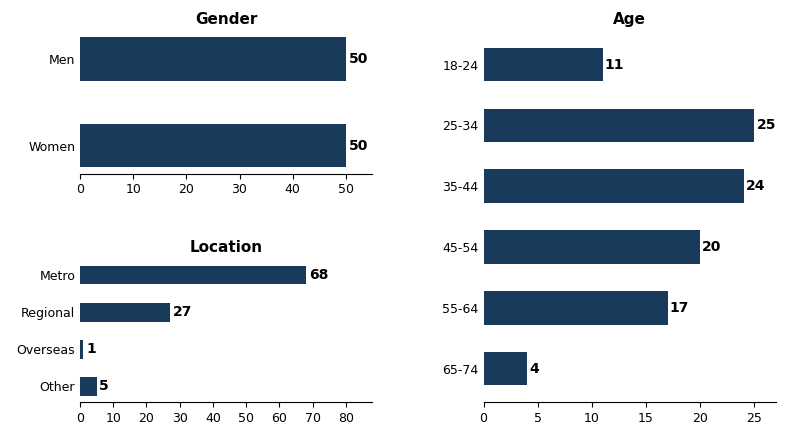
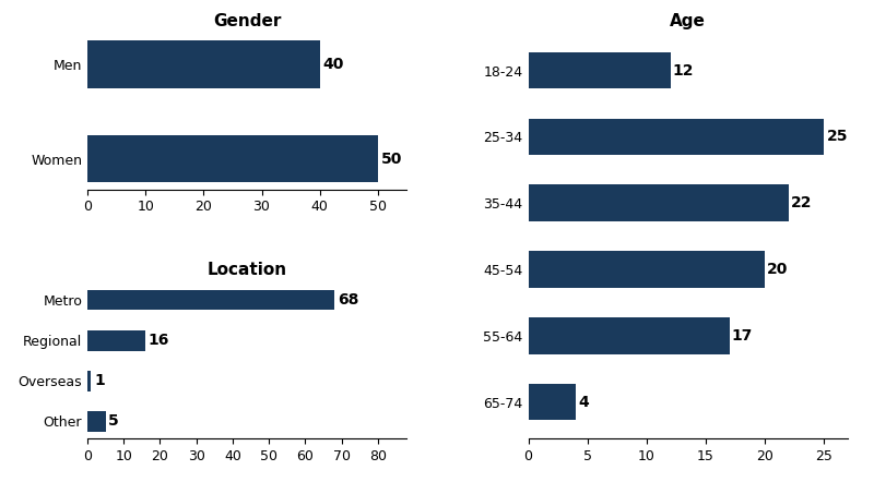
Gender/Men: 50 -> 40
Age/18-24: 11 -> 12
Age/35-44: 24 -> 22
Location/Regional: 27 -> 16
